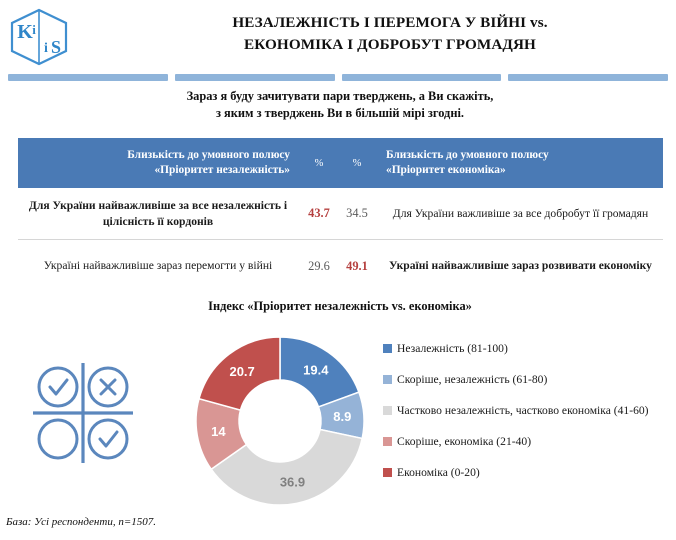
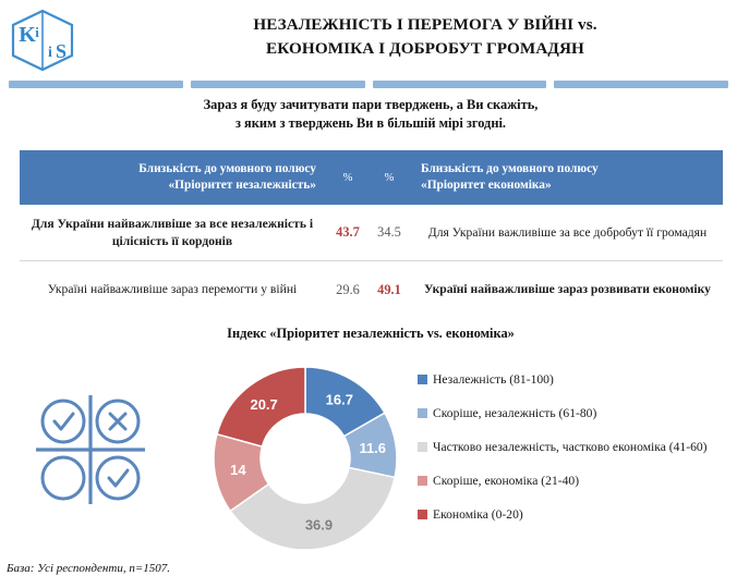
Незалежність (81-100): 19.4 -> 16.7
Скоріше, незалежність (61-80): 8.9 -> 11.6
